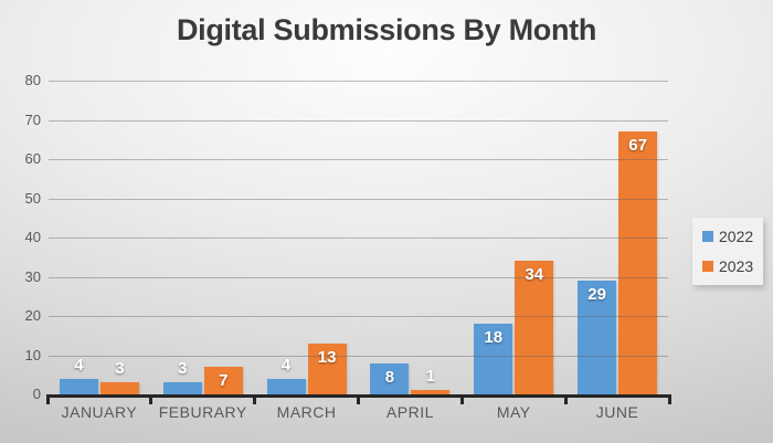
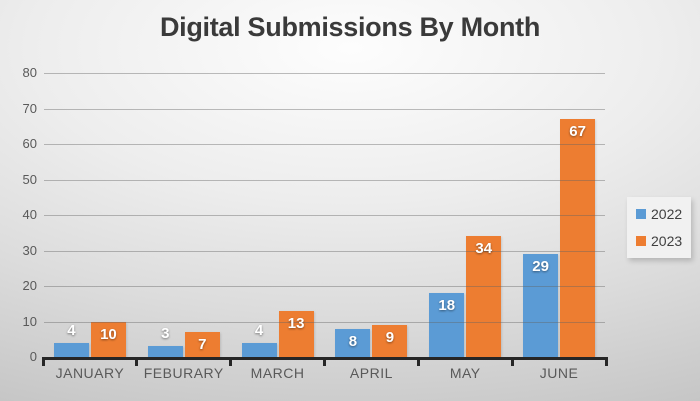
2023/JANUARY: 3 -> 10
2023/APRIL: 1 -> 9
